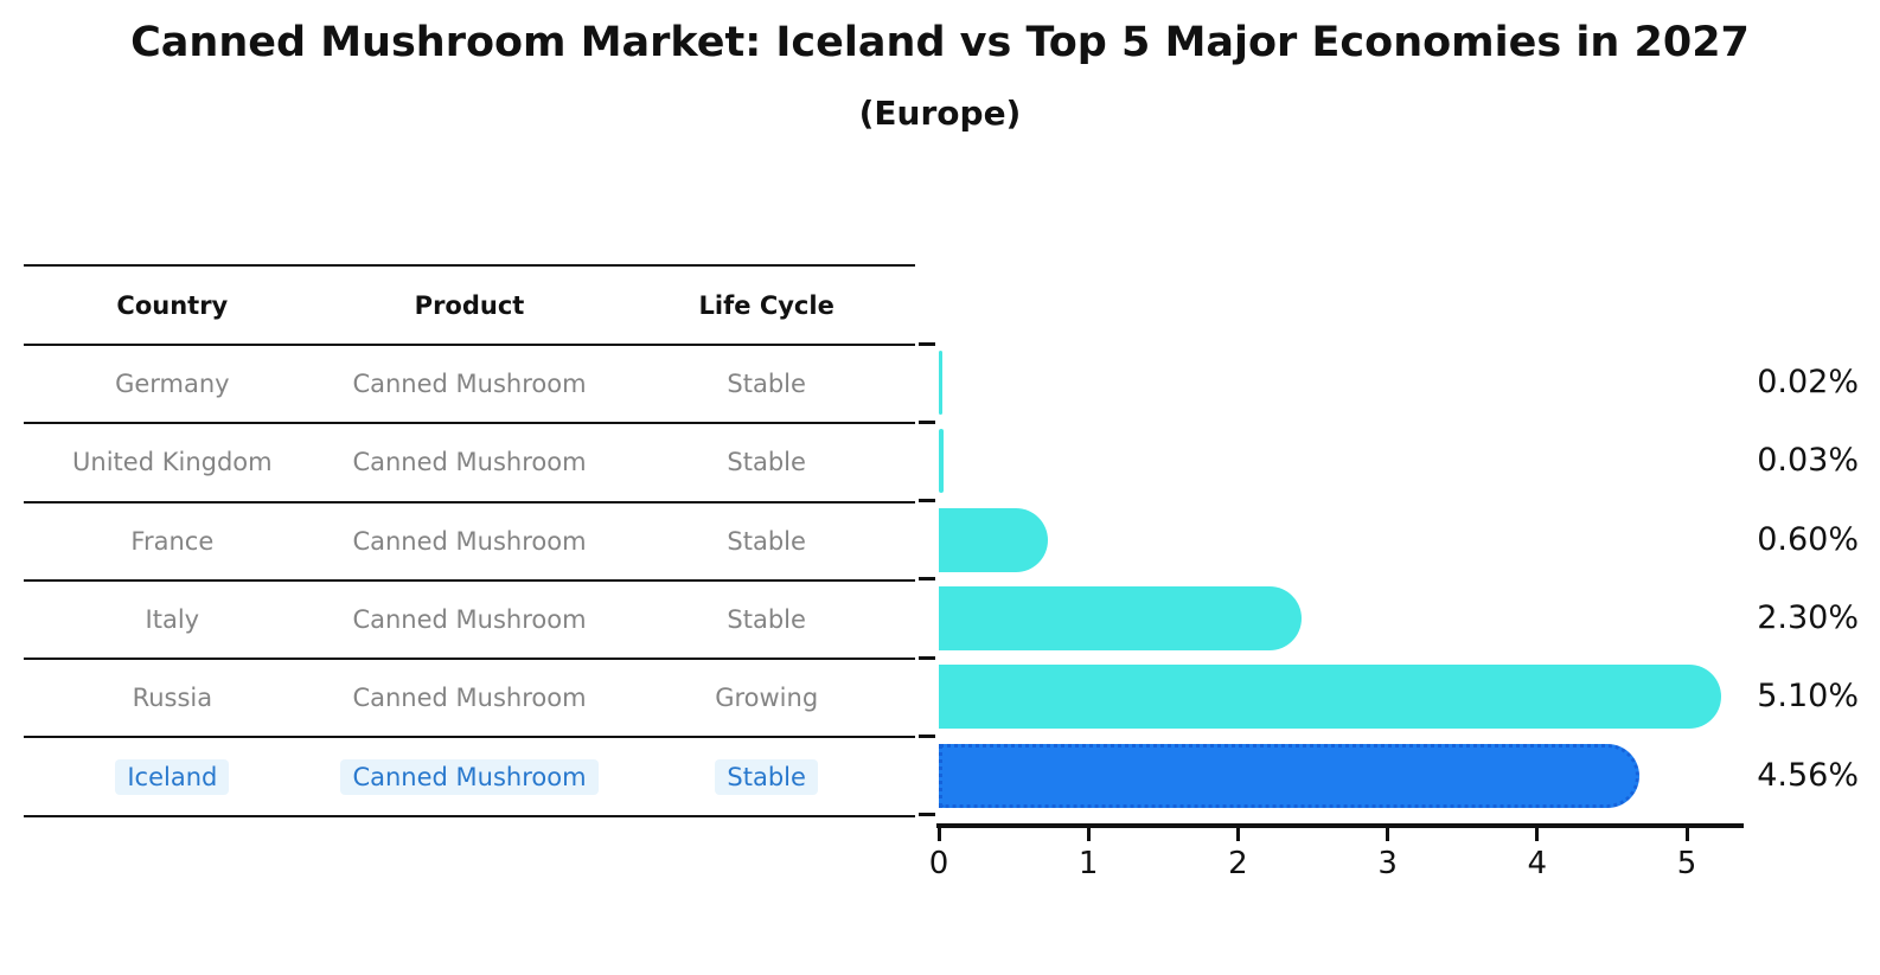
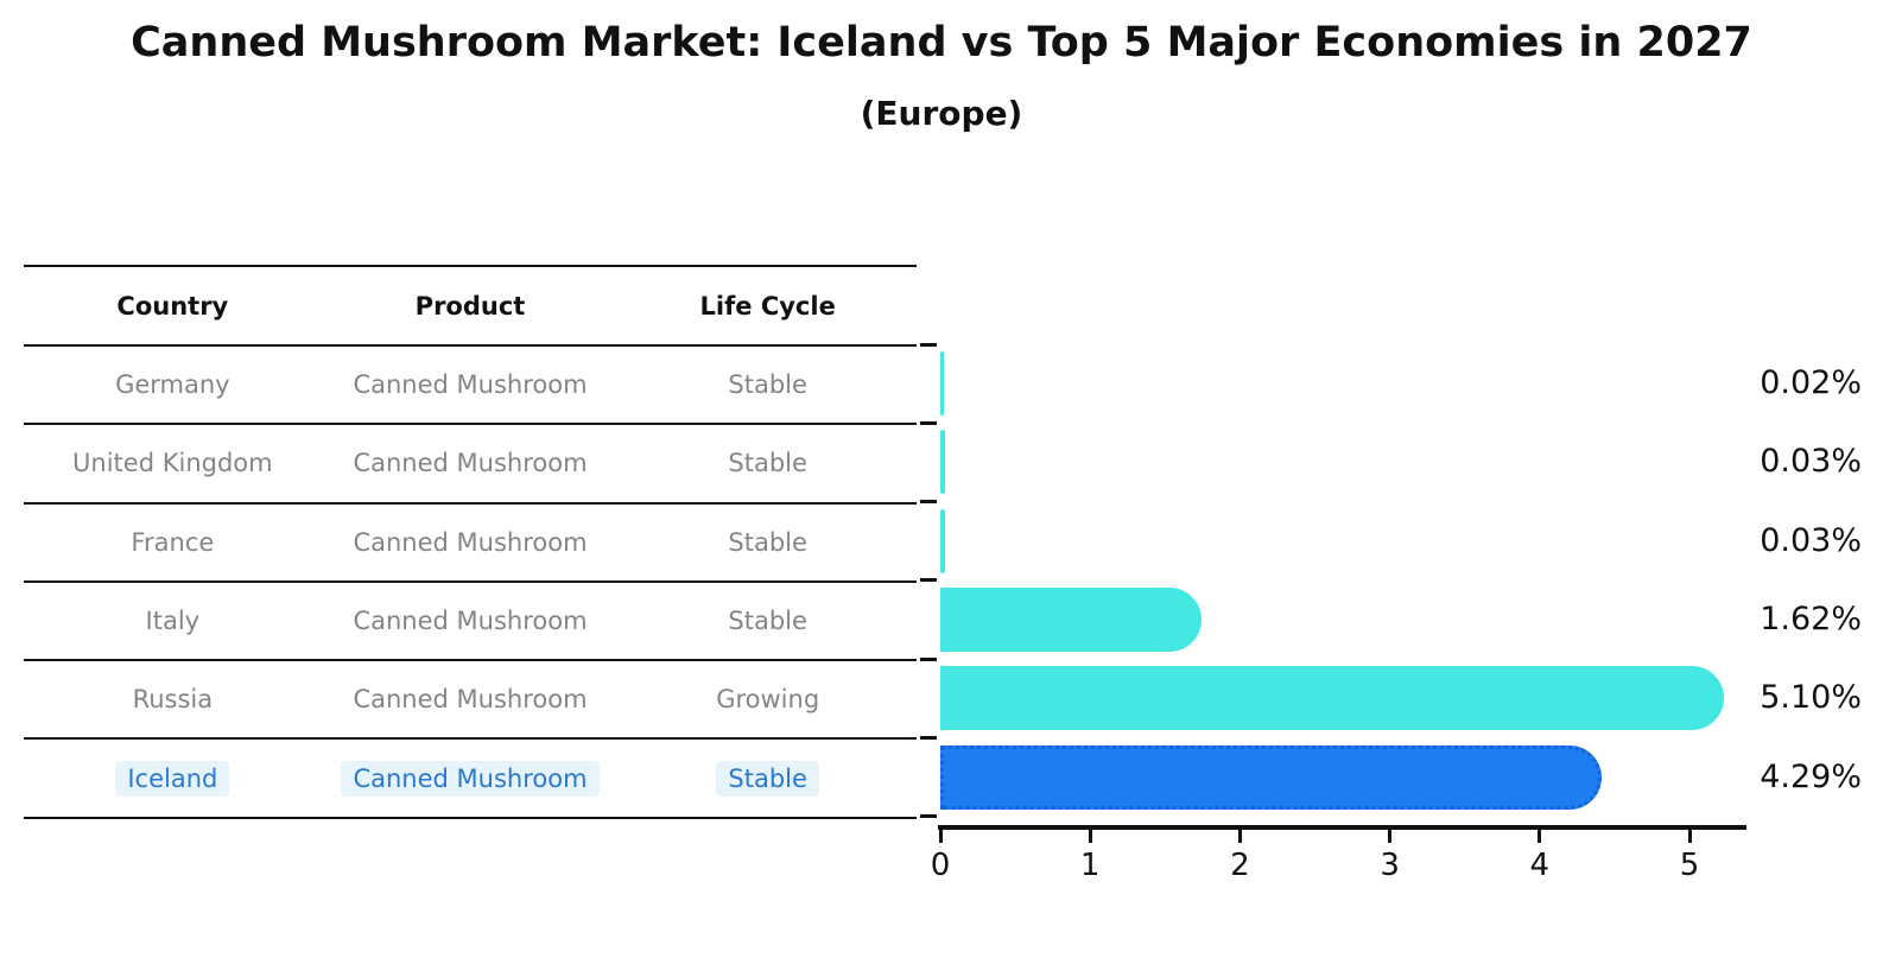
France: 0.60% -> 0.03%
Italy: 2.30% -> 1.62%
Iceland: 4.56% -> 4.29%
